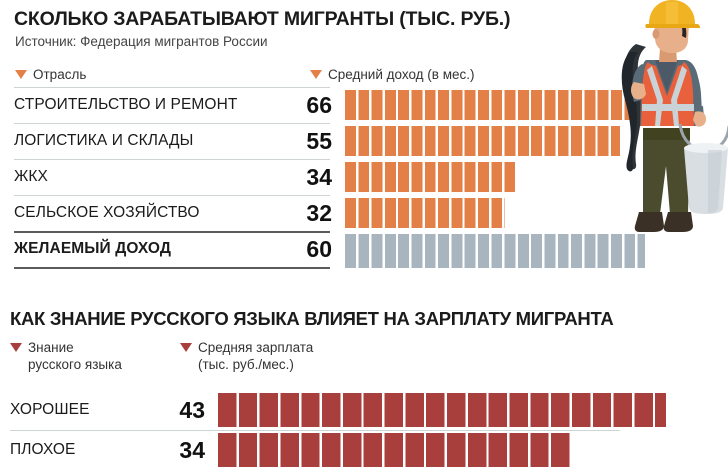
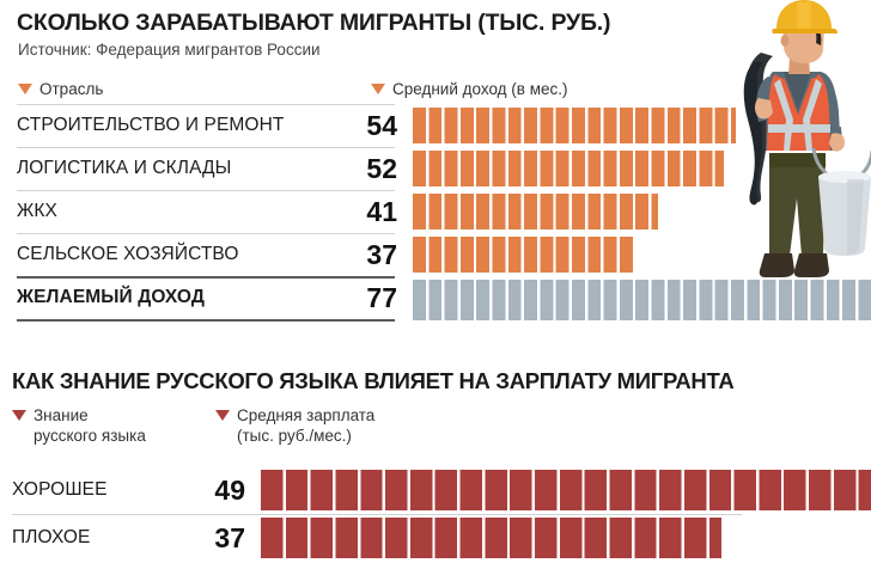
СКОЛЬКО ЗАРАБАТЫВАЮТ МИГРАНТЫ (ТЫС. РУБ.)/СТРОИТЕЛЬСТВО И РЕМОНТ: 66 -> 54
СКОЛЬКО ЗАРАБАТЫВАЮТ МИГРАНТЫ (ТЫС. РУБ.)/ЛОГИСТИКА И СКЛАДЫ: 55 -> 52
СКОЛЬКО ЗАРАБАТЫВАЮТ МИГРАНТЫ (ТЫС. РУБ.)/ЖКХ: 34 -> 41
СКОЛЬКО ЗАРАБАТЫВАЮТ МИГРАНТЫ (ТЫС. РУБ.)/СЕЛЬСКОЕ ХОЗЯЙСТВО: 32 -> 37
СКОЛЬКО ЗАРАБАТЫВАЮТ МИГРАНТЫ (ТЫС. РУБ.)/ЖЕЛАЕМЫЙ ДОХОД: 60 -> 77
КАК ЗНАНИЕ РУССКОГО ЯЗЫКА ВЛИЯЕТ НА ЗАРПЛАТУ МИГРАНТА/ХОРОШЕЕ: 43 -> 49
КАК ЗНАНИЕ РУССКОГО ЯЗЫКА ВЛИЯЕТ НА ЗАРПЛАТУ МИГРАНТА/ПЛОХОЕ: 34 -> 37
